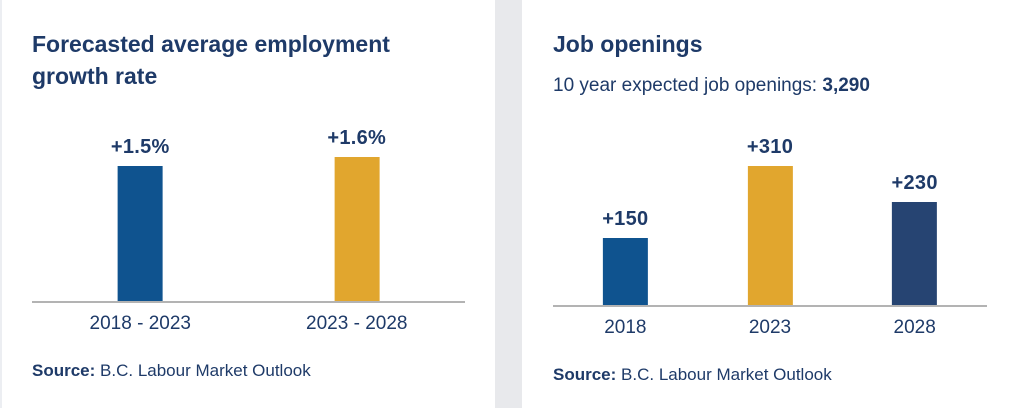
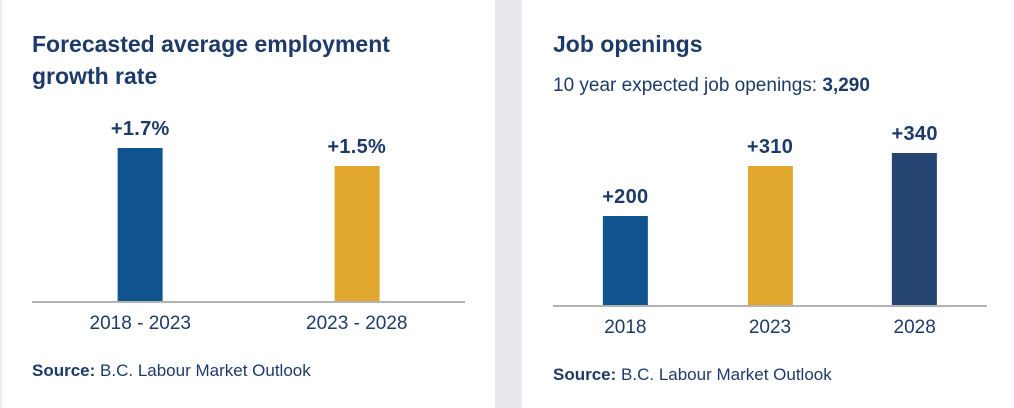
Forecasted average employment growth rate/2018 - 2023: +1.5% -> +1.7%
Forecasted average employment growth rate/2023 - 2028: +1.6% -> +1.5%
Job openings/2018: +150 -> +200
Job openings/2028: +230 -> +340
